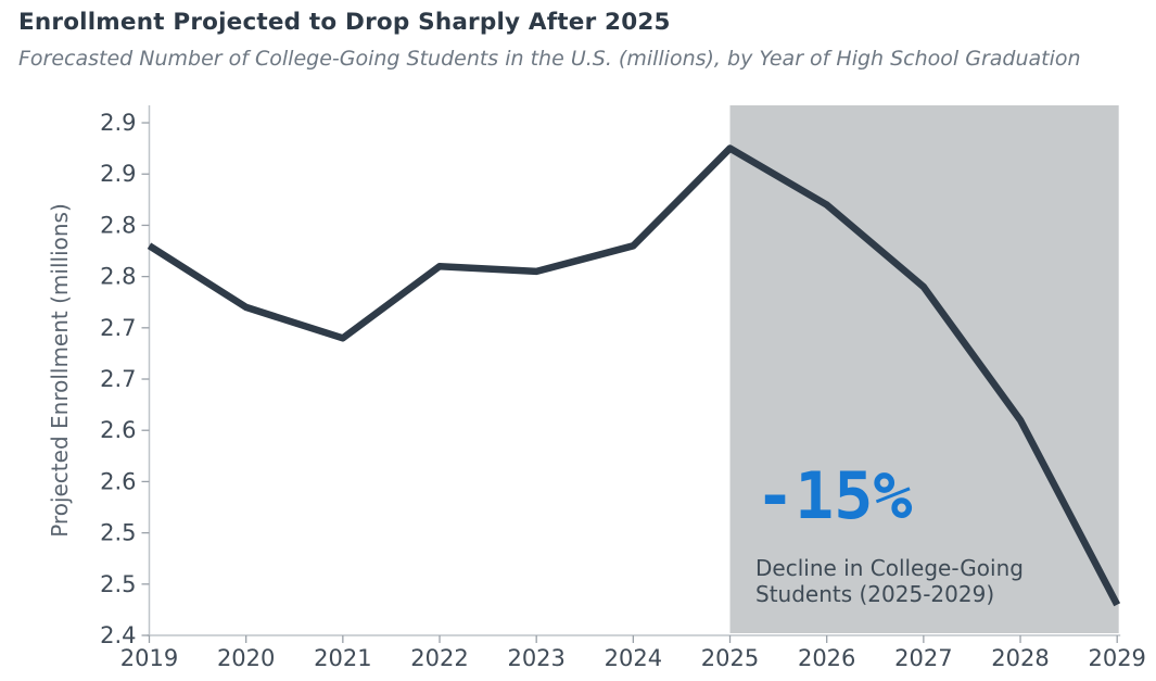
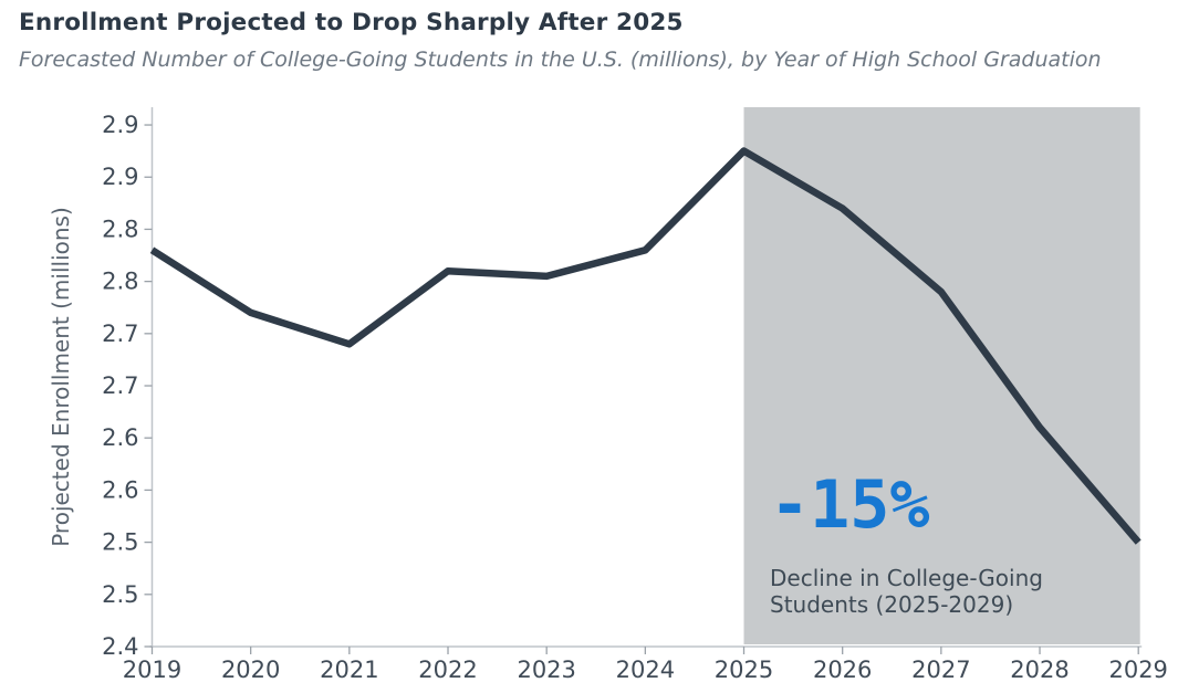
2029: 2.43 -> 2.50
